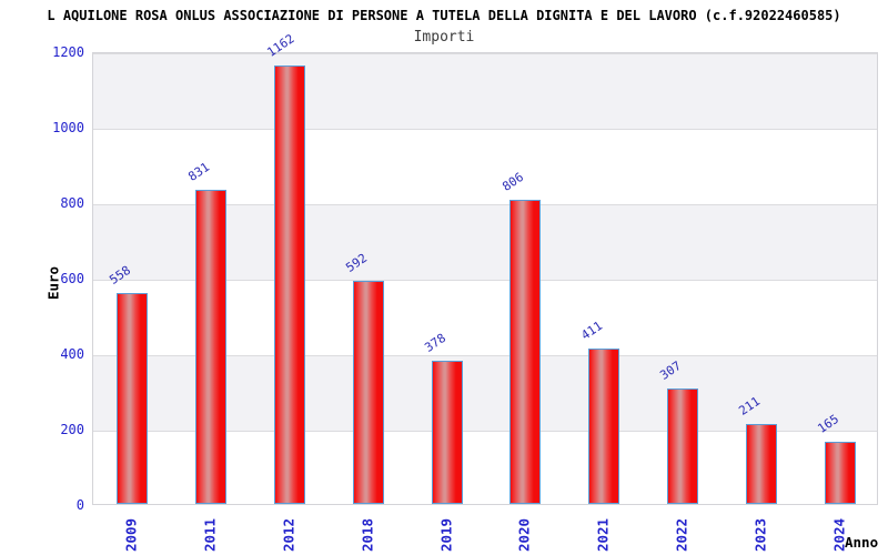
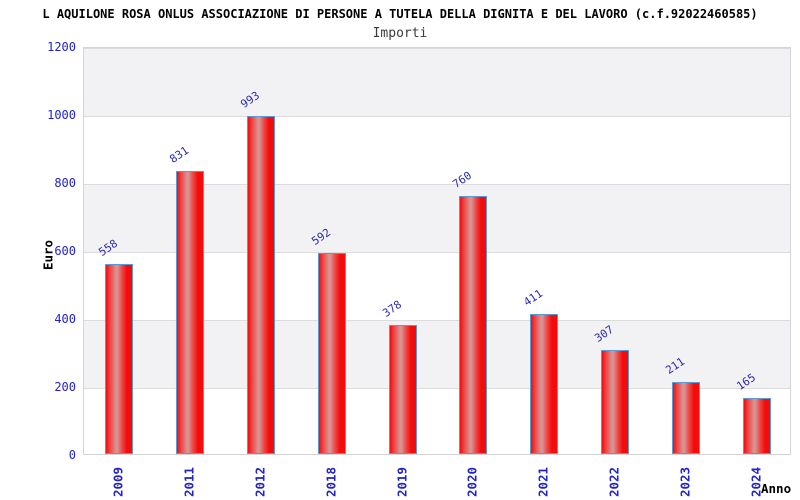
2012: 1162 -> 993
2020: 806 -> 760
